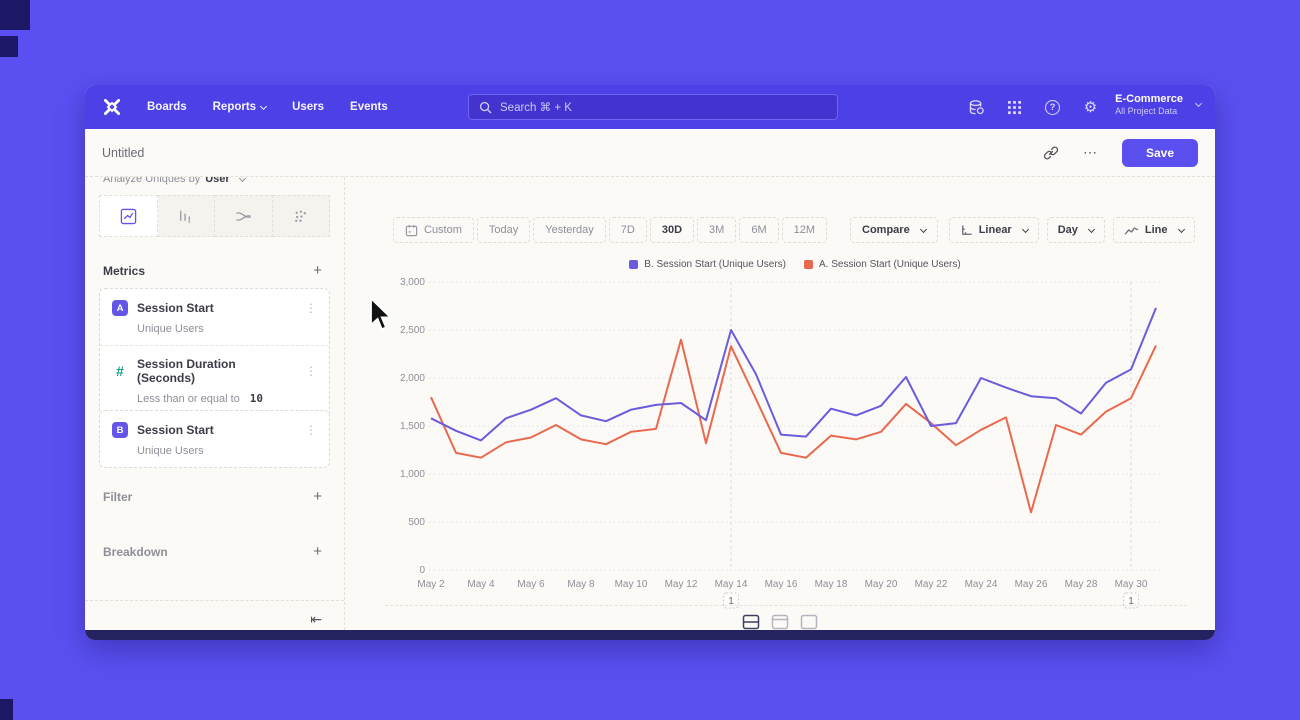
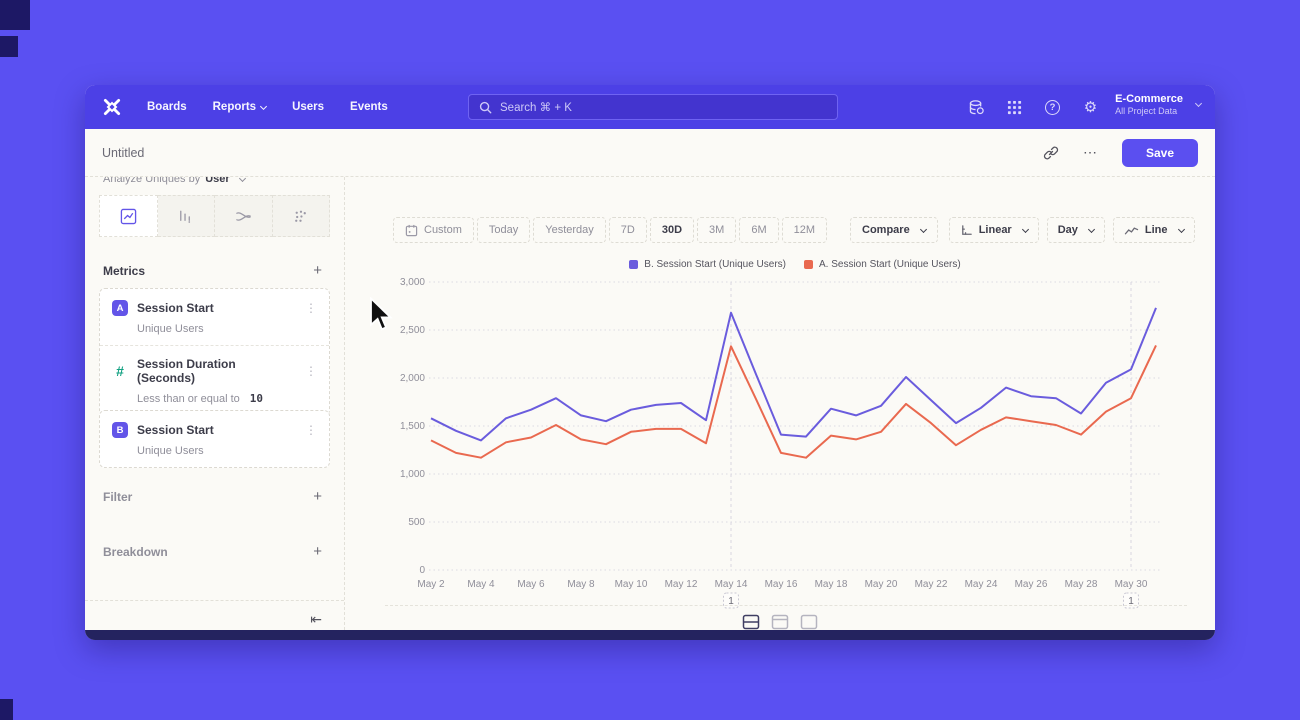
A. Session Start (Unique Users)/May 2: 1800 -> 1400
A. Session Start (Unique Users)/May 12: 2400 -> 1500
B. Session Start (Unique Users)/May 14: 2500 -> 2700
B. Session Start (Unique Users)/May 22: 1500 -> 1800
B. Session Start (Unique Users)/May 24: 2000 -> 1700
A. Session Start (Unique Users)/May 26: 600 -> 1600
